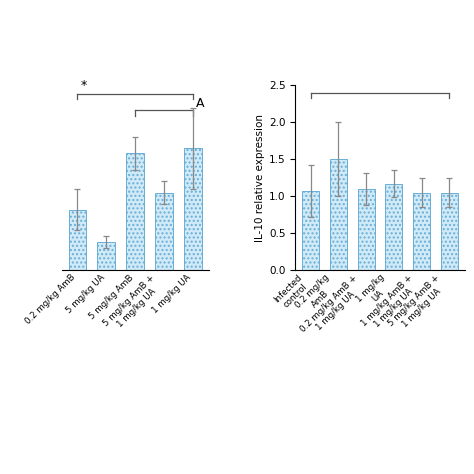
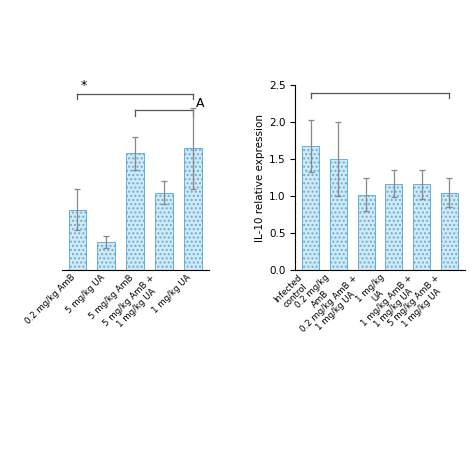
Infected control: 1.07 -> 1.68
0.2 mg/kg AmB + 1 mg/kg UA: 1.10 -> 1.02
1 mg/kg AmB + 1 mg/kg UA: 1.05 -> 1.16
